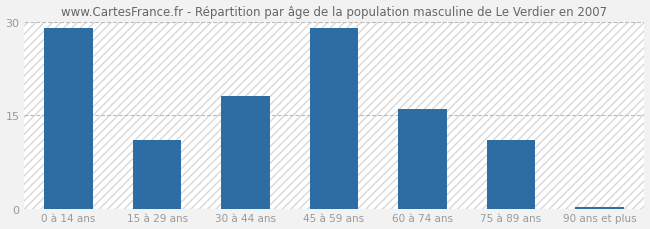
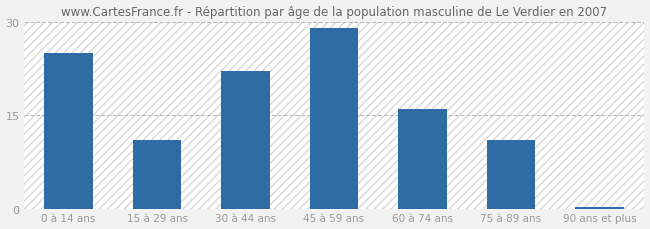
0 à 14 ans: 29.0 -> 25.0
30 à 44 ans: 18.0 -> 22.0
